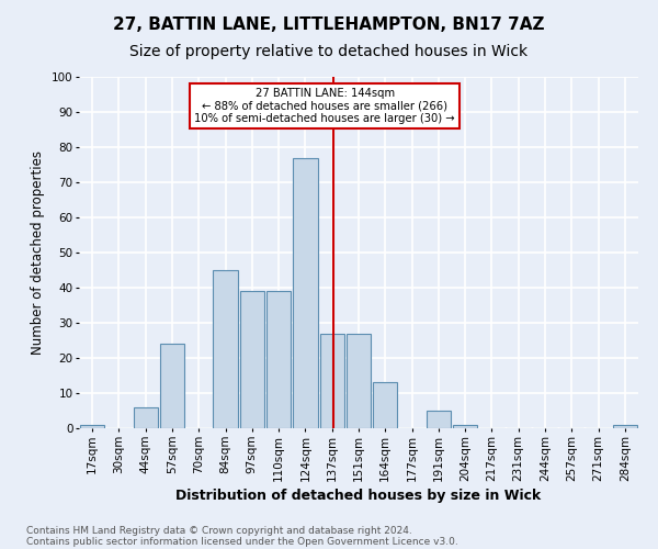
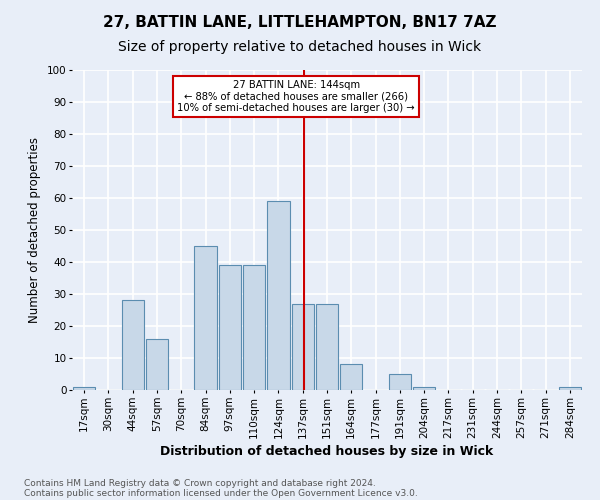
44sqm: 6 -> 28
57sqm: 24 -> 16
124sqm: 77 -> 59
164sqm: 13 -> 8
